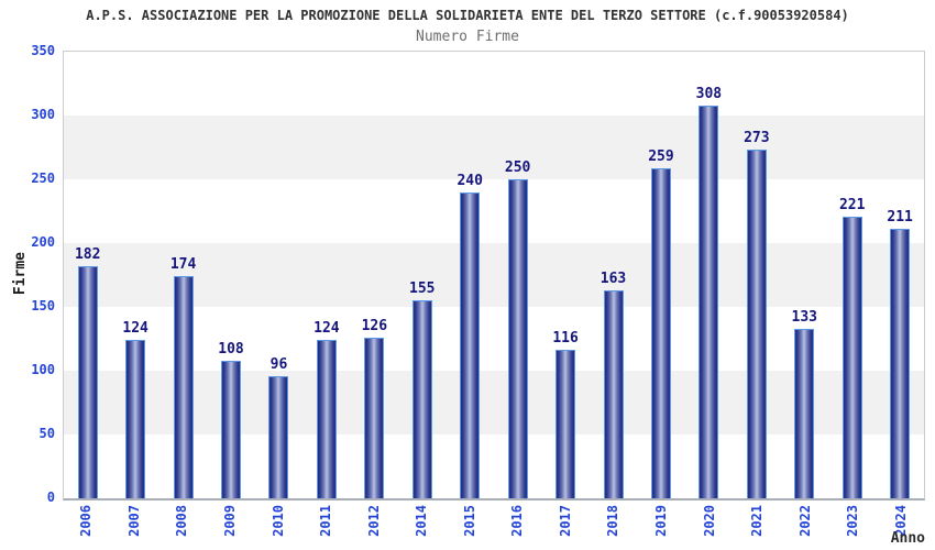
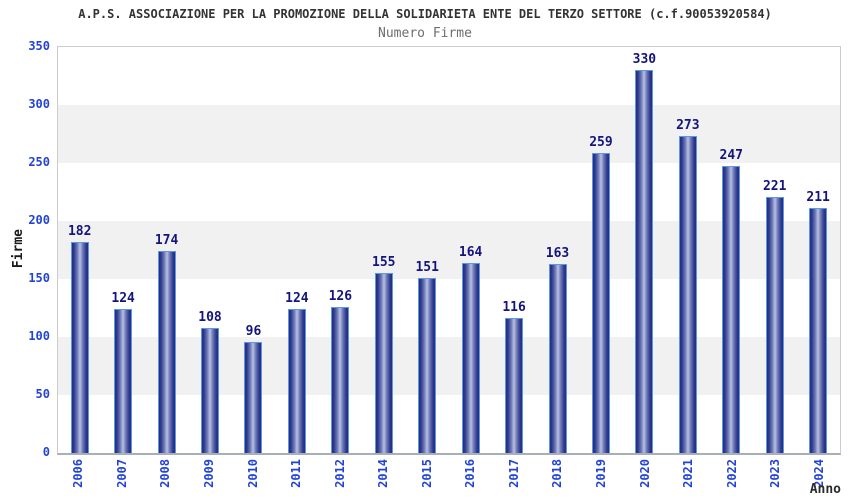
2015: 240 -> 151
2016: 250 -> 164
2020: 308 -> 330
2022: 133 -> 247
